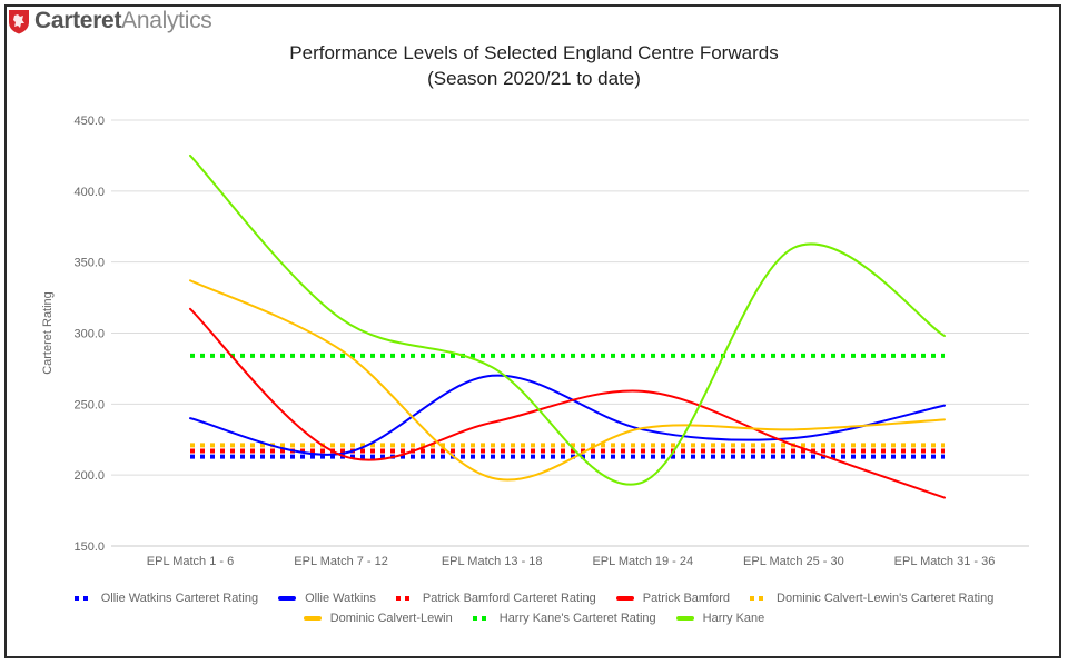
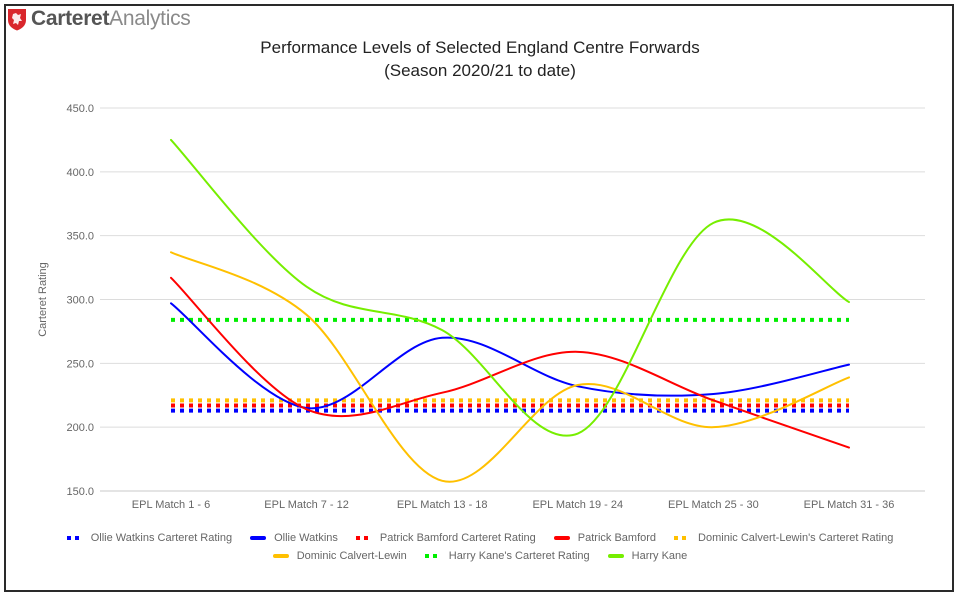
Ollie Watkins/EPL Match 1 - 6: 240 -> 297
Patrick Bamford/EPL Match 13 - 18: 237 -> 227
Dominic Calvert-Lewin/EPL Match 13 - 18: 198 -> 158
Harry Kane's Carteret Rating/EPL Match 13 - 18: 337 -> 284
Dominic Calvert-Lewin/EPL Match 25 - 30: 232 -> 200
